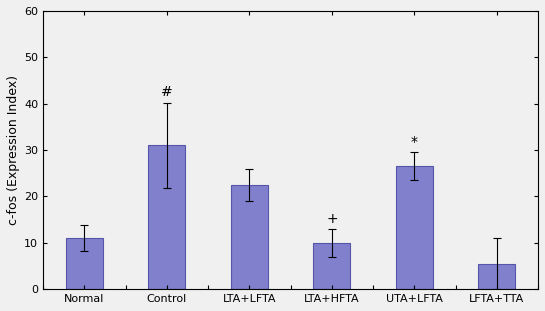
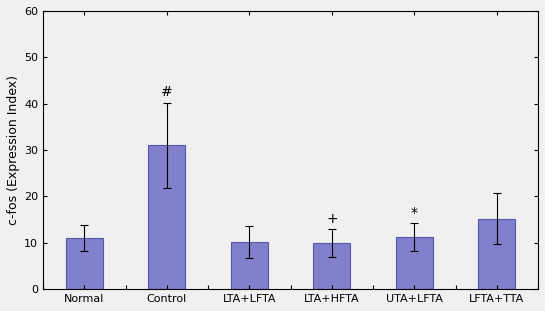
LTA+LFTA: 22.5 -> 10.2
UTA+LFTA: 26.5 -> 11.2
LFTA+TTA: 5.5 -> 15.2
